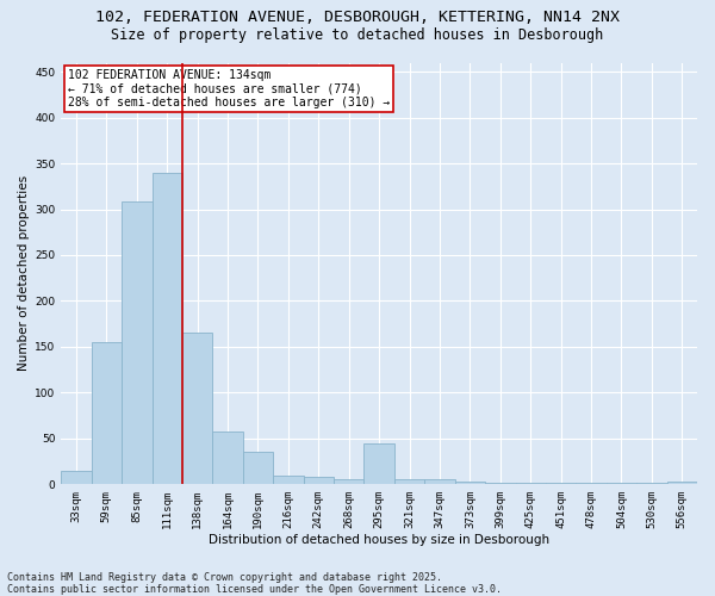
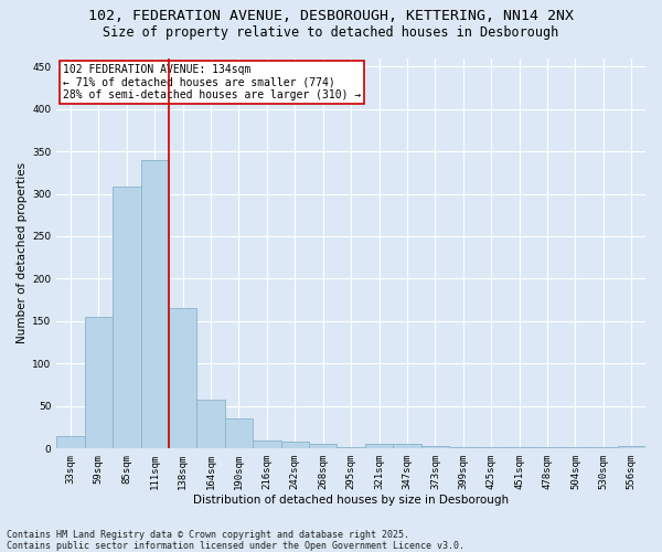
295sqm: 44 -> 2
